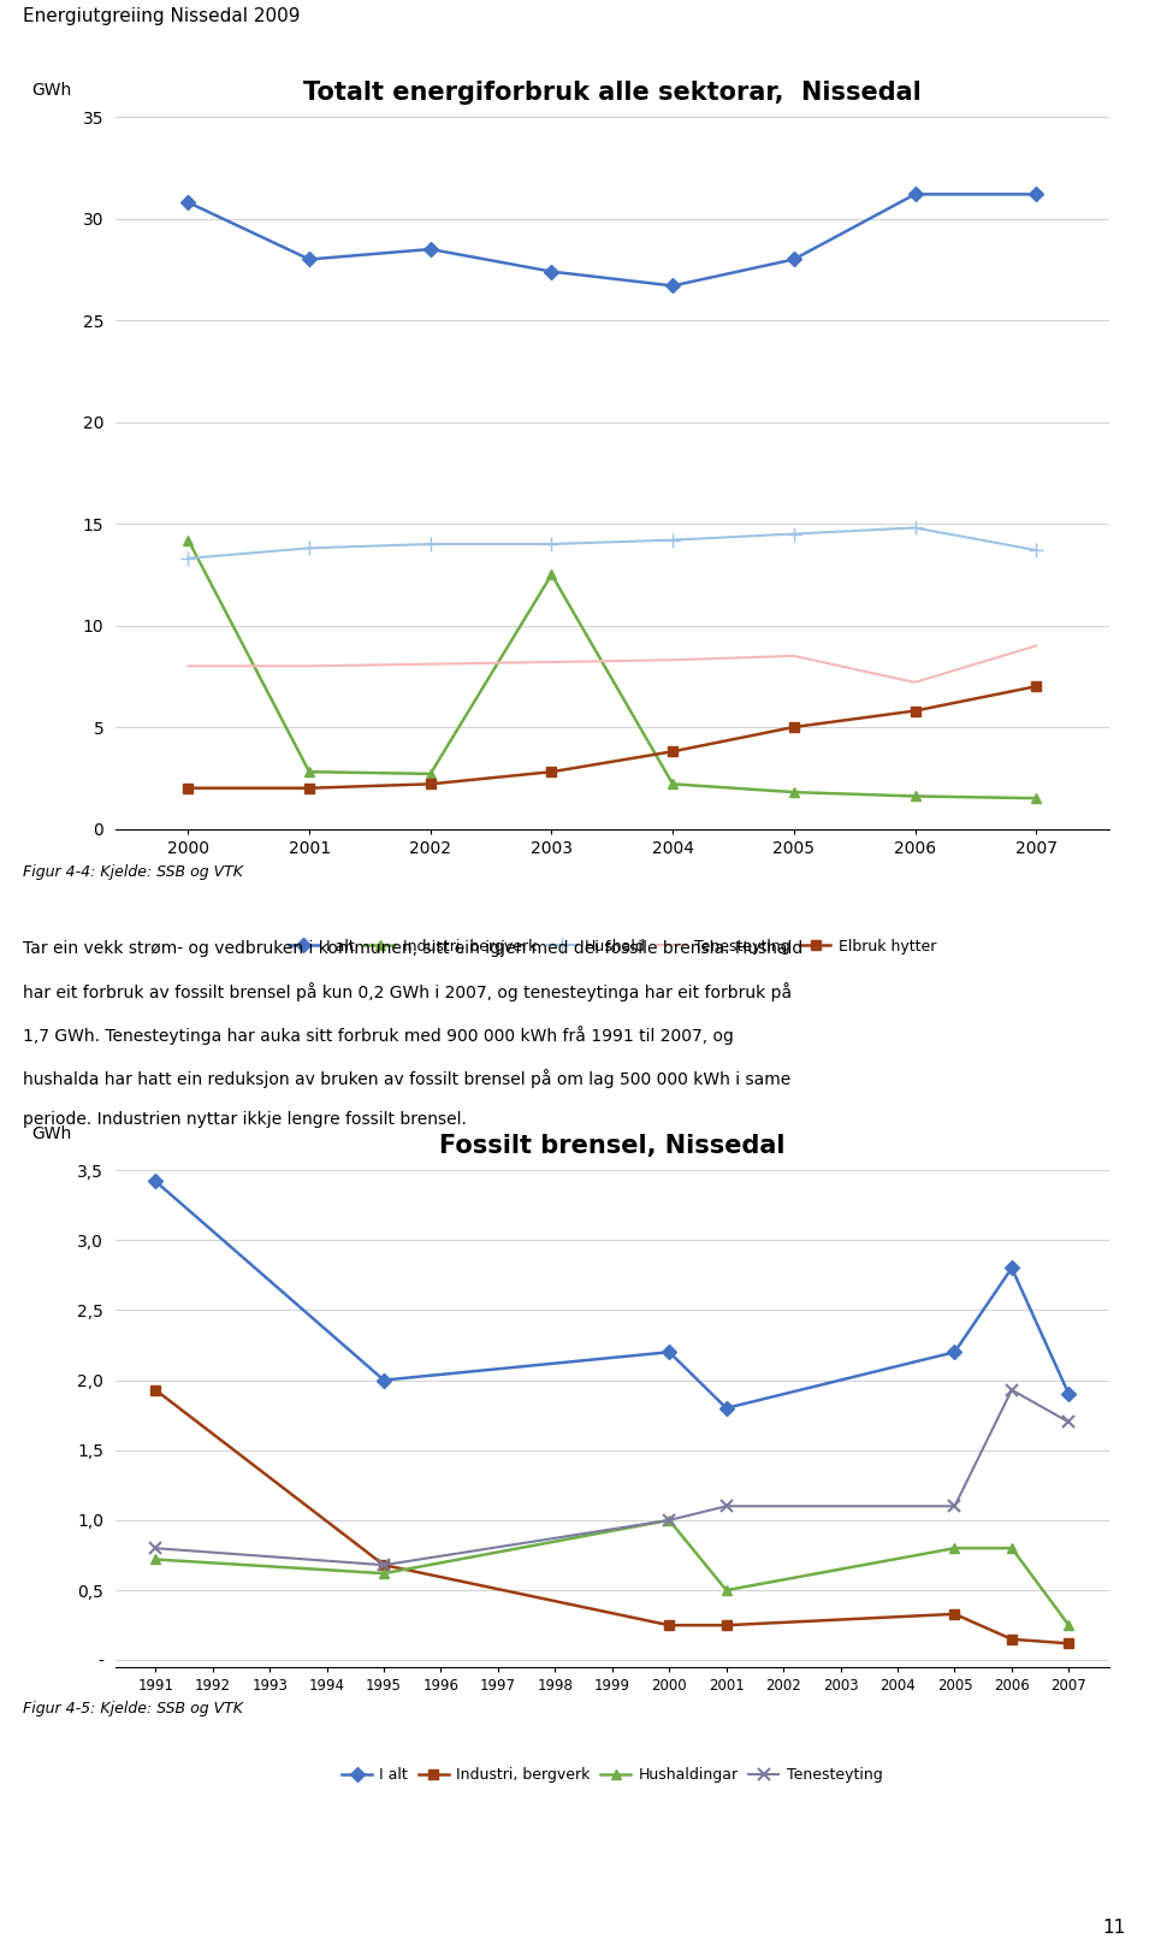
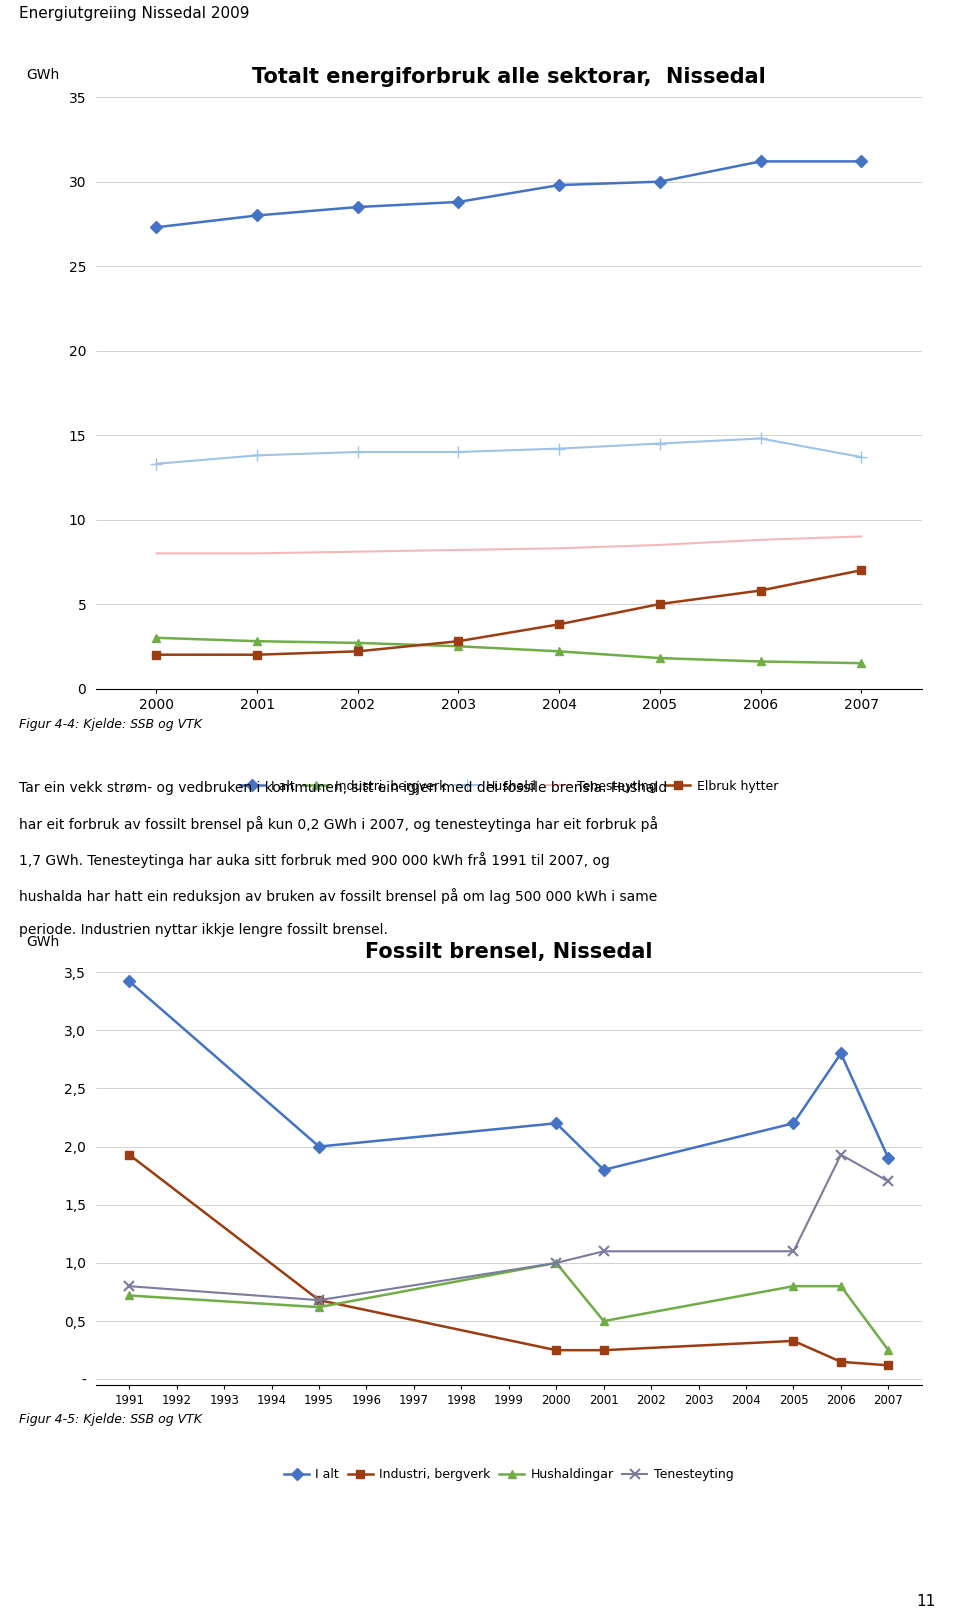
Totalt energiforbruk alle sektorar, Nissedal/I alt/2000: 30.8 -> 27.3
Totalt energiforbruk alle sektorar, Nissedal/Industri, bergverk/2000: 14.2 -> 3.0
Totalt energiforbruk alle sektorar, Nissedal/I alt/2003: 27.4 -> 28.8
Totalt energiforbruk alle sektorar, Nissedal/Industri, bergverk/2003: 12.5 -> 2.5
Totalt energiforbruk alle sektorar, Nissedal/I alt/2004: 26.7 -> 29.8
Totalt energiforbruk alle sektorar, Nissedal/I alt/2005: 28.0 -> 30.0
Totalt energiforbruk alle sektorar, Nissedal/Tenesteyting/2006: 7.2 -> 8.8
